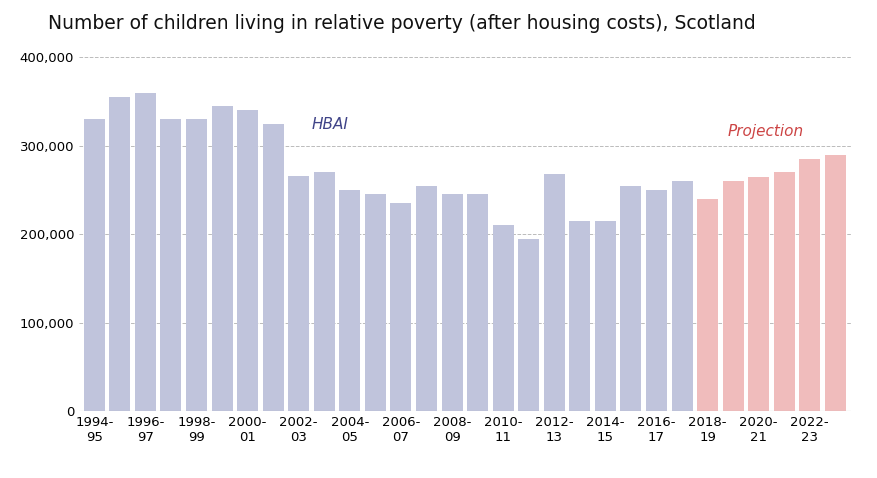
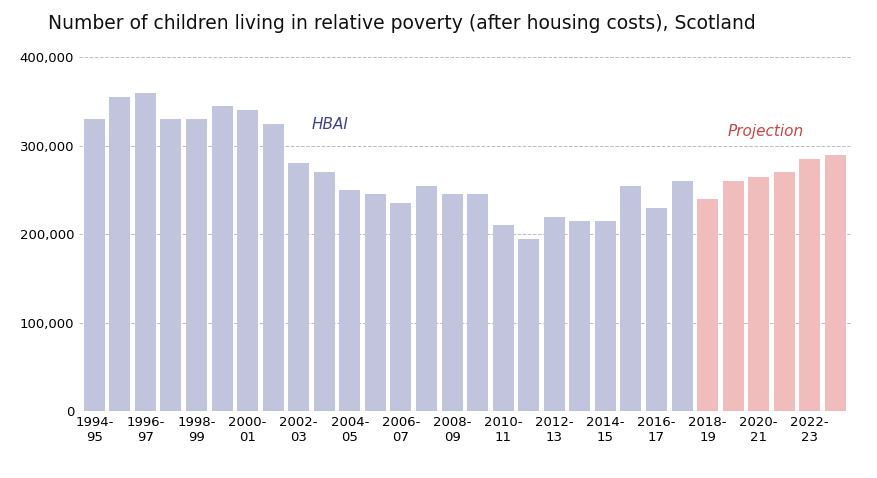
2002- 03: 266,000 -> 280,000
2012- 13: 268,000 -> 220,000
2016- 17: 250,000 -> 230,000
